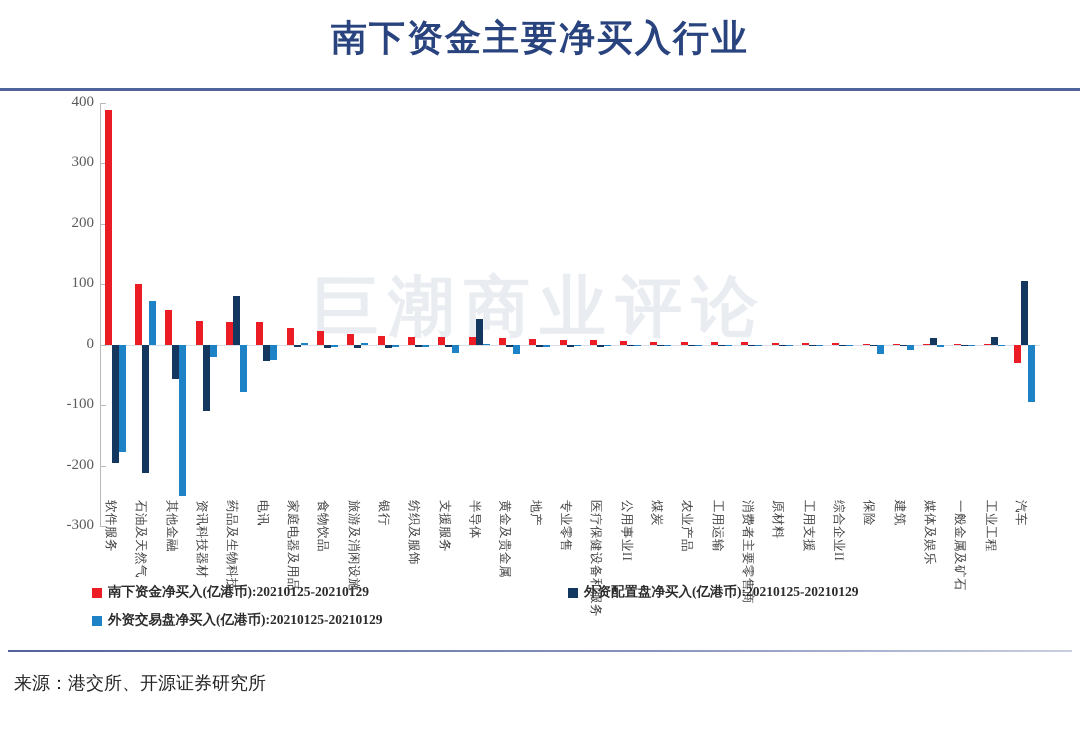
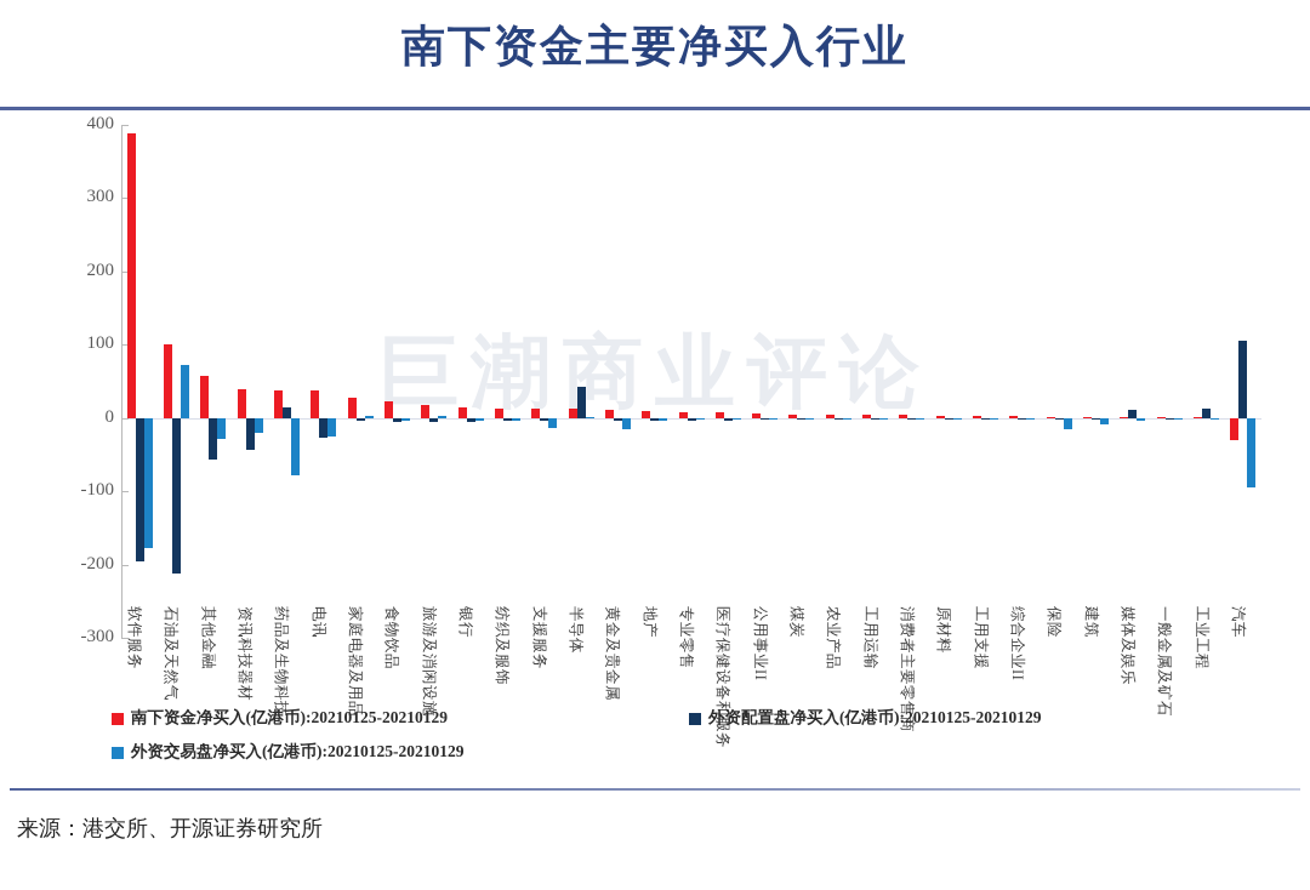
外资交易盘净买入(亿港币):20210125-20210129/其他金融: -250 -> -30
外资配置盘净买入(亿港币):20210125-20210129/资讯科技器材: -110 -> -40
外资配置盘净买入(亿港币):20210125-20210129/药品及生物科技: 80 -> 10
